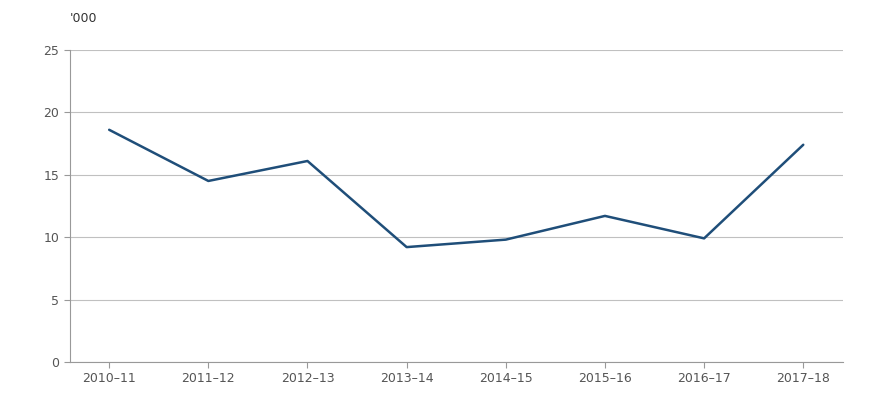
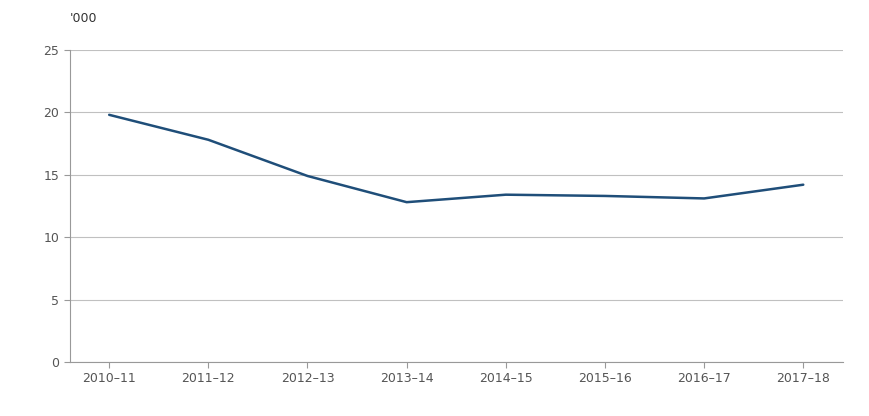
2010–11: 18.6 -> 19.8
2011–12: 14.5 -> 17.8
2012–13: 16.1 -> 14.9
2013–14: 9.2 -> 12.8
2014–15: 9.8 -> 13.4
2015–16: 11.7 -> 13.3
2016–17: 9.9 -> 13.1
2017–18: 17.4 -> 14.2
